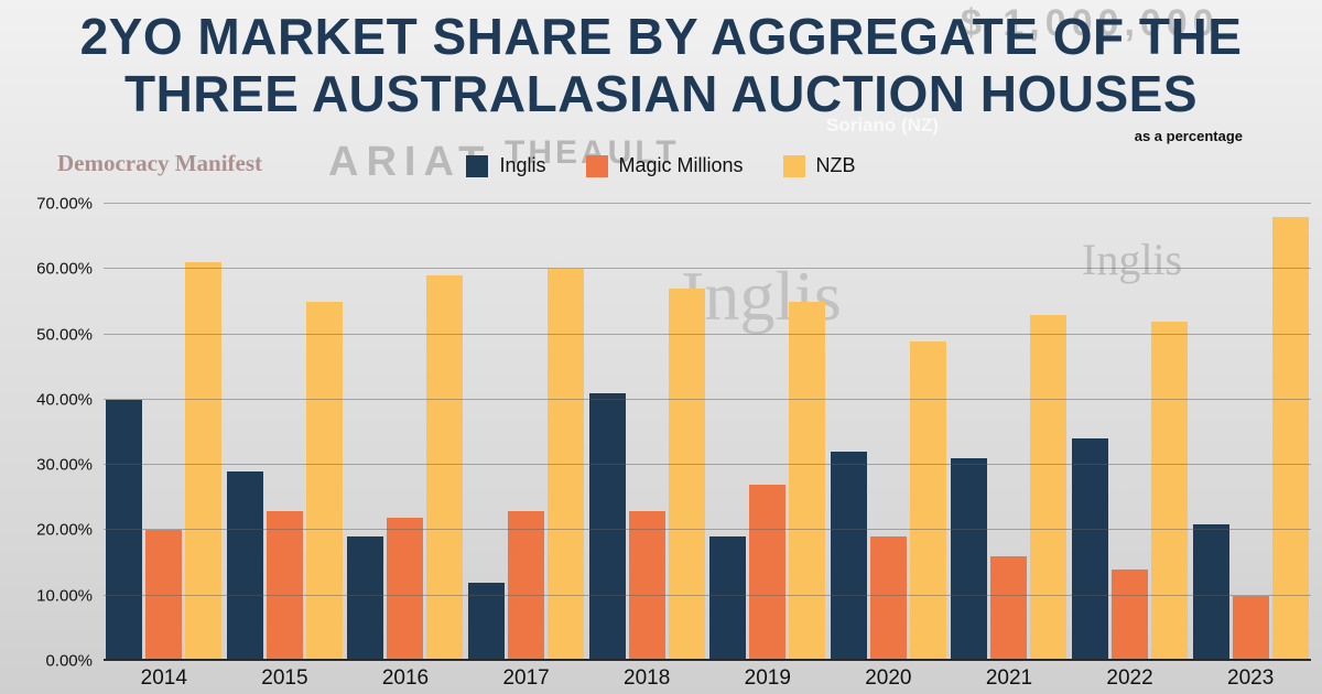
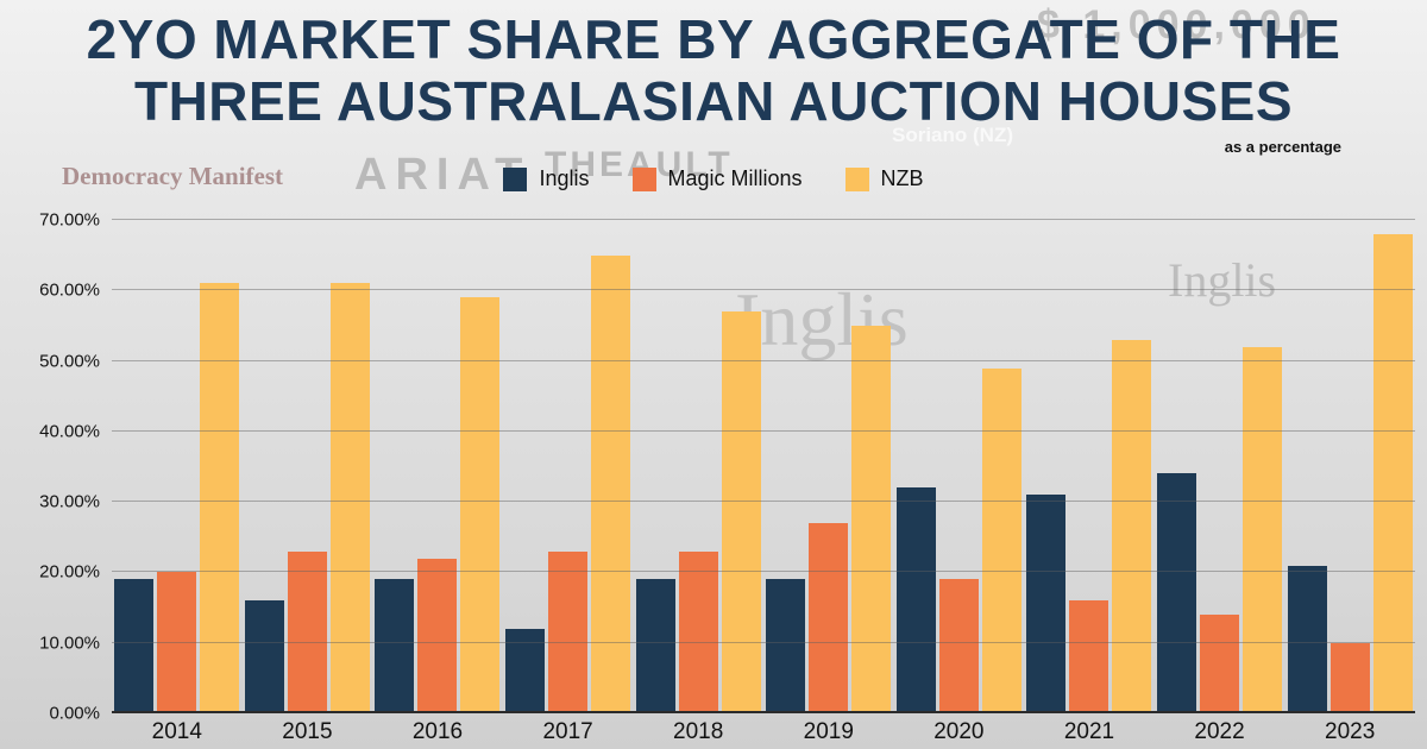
Inglis/2014: 40% -> 19%
Inglis/2015: 29% -> 16%
NZB/2015: 55% -> 61%
NZB/2017: 60% -> 65%
Inglis/2018: 41% -> 19%
